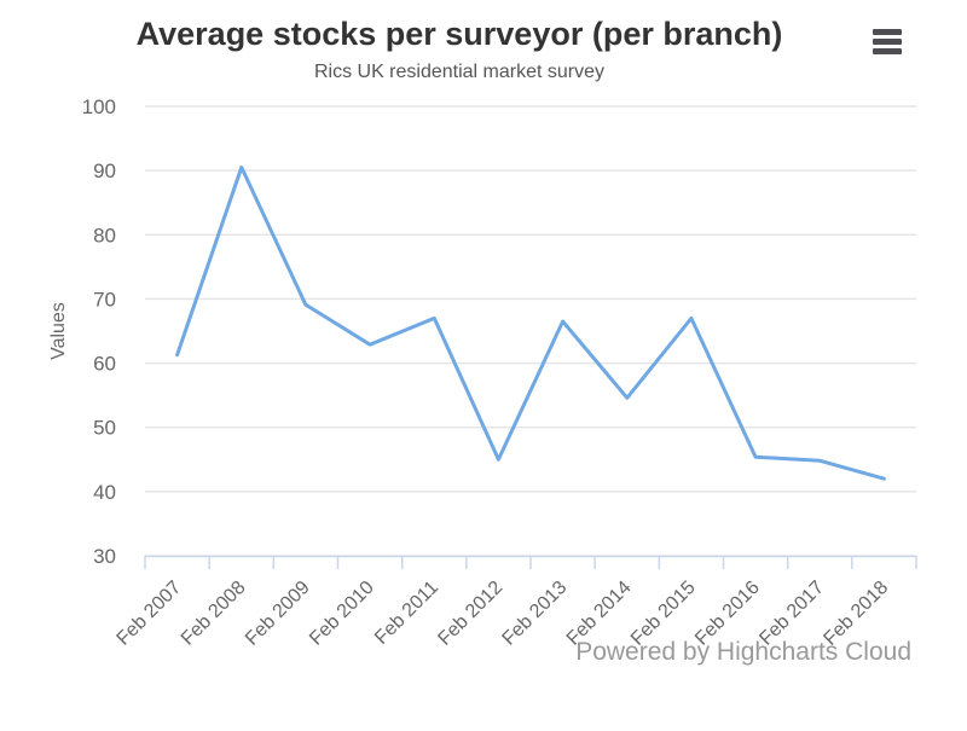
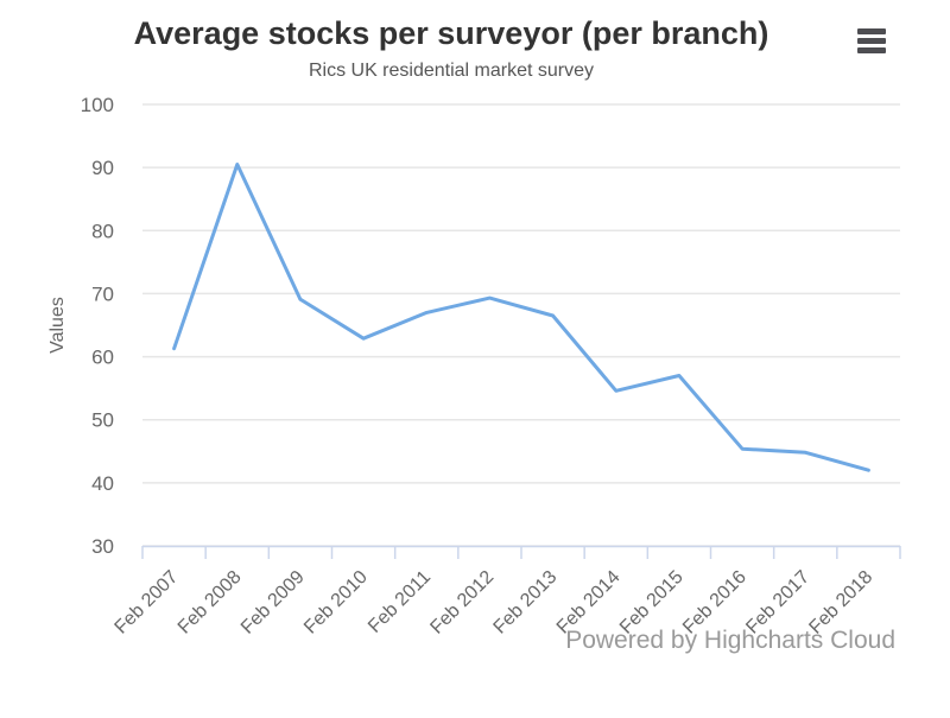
Feb 2012: 45 -> 69
Feb 2015: 67 -> 57
